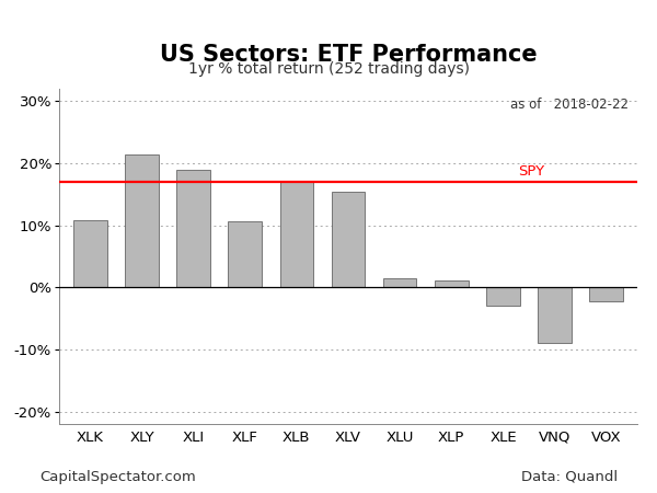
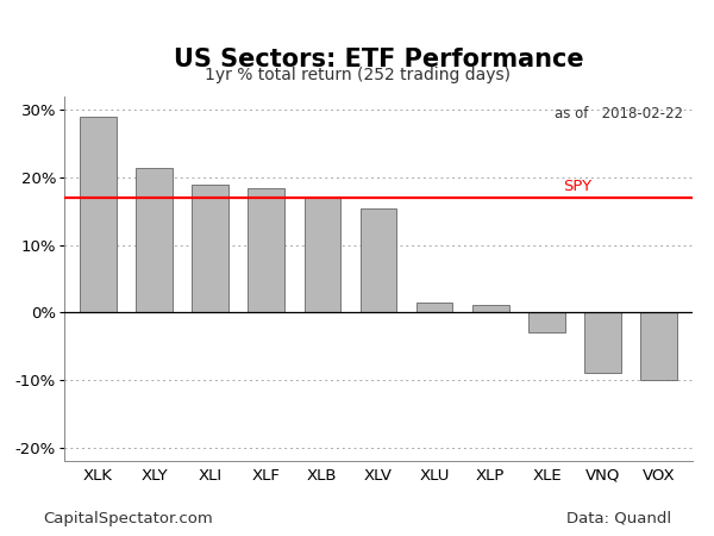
XLK: 10.8% -> 29.0%
XLF: 10.6% -> 18.5%
VOX: -2.2% -> -10.0%
